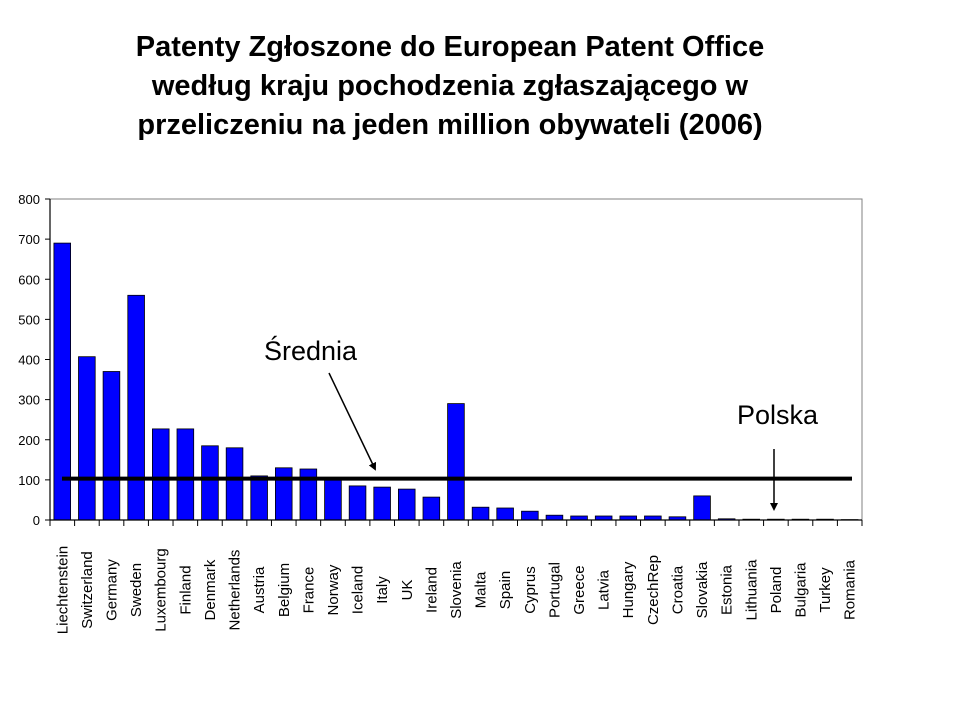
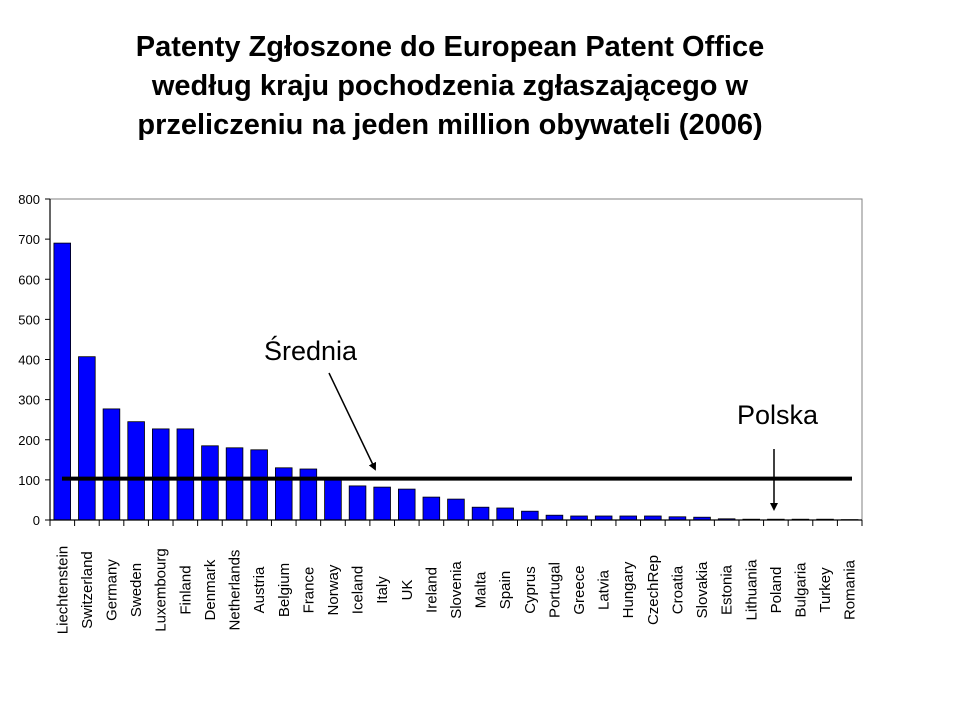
Germany: 370 -> 280
Sweden: 560 -> 240
Austria: 110 -> 180
Slovenia: 290 -> 50
Slovakia: 60 -> 10
